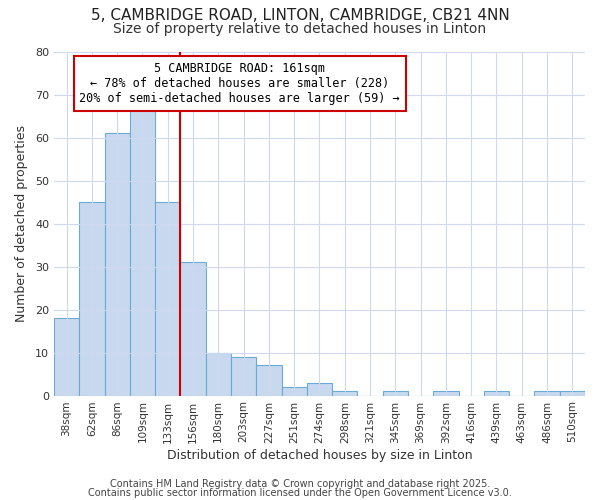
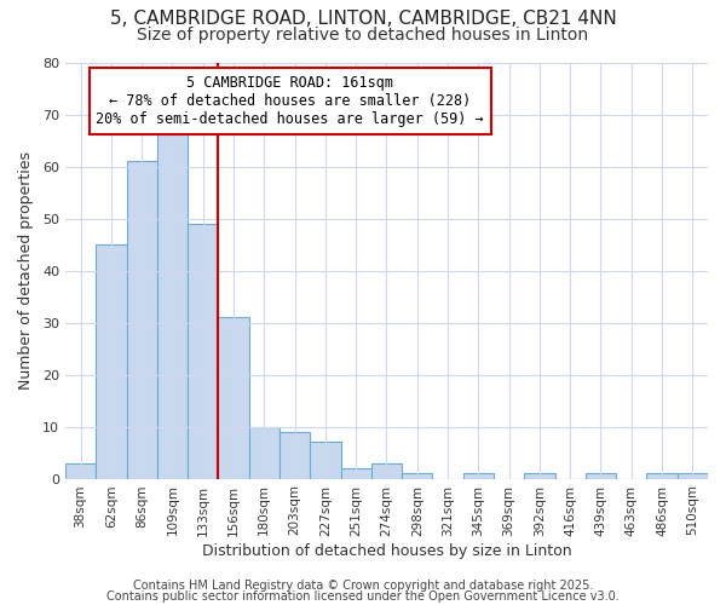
38sqm: 18 -> 3
133sqm: 45 -> 49
